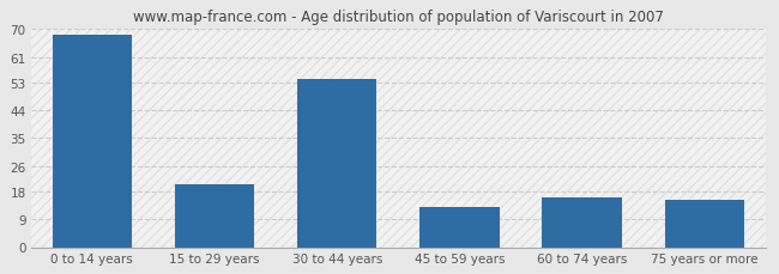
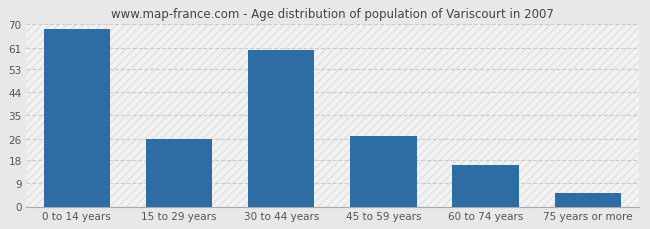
15 to 29 years: 20 -> 26
30 to 44 years: 54 -> 60
45 to 59 years: 13 -> 27
75 years or more: 15 -> 5
